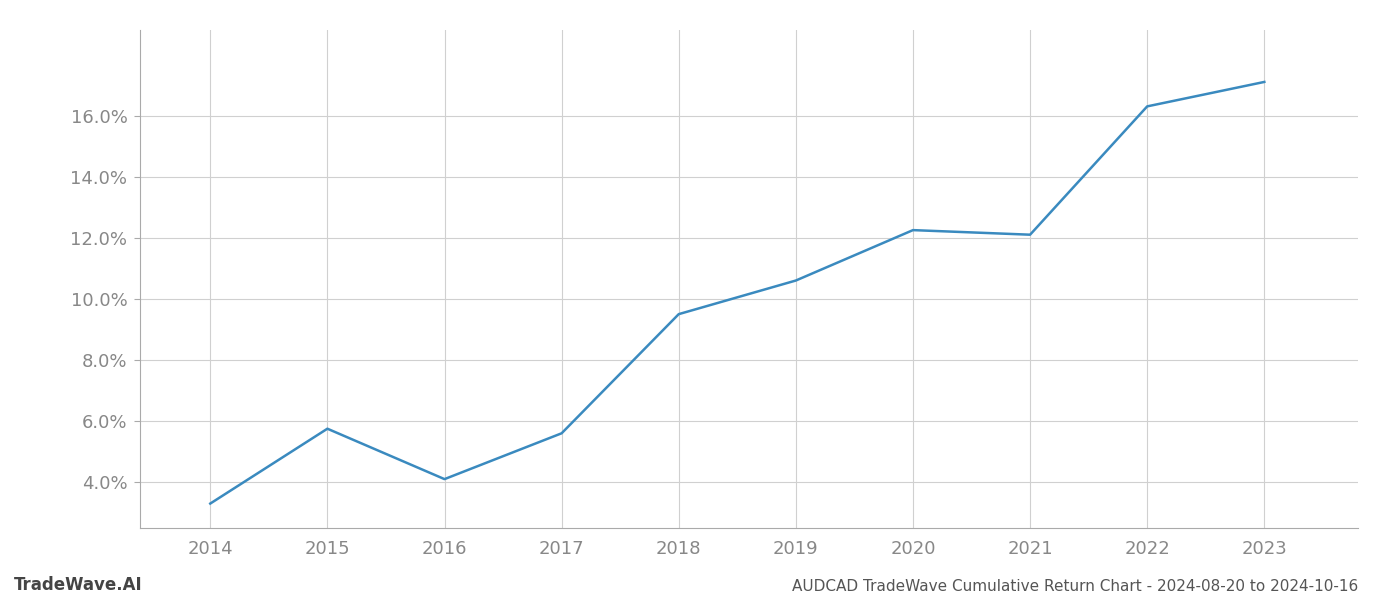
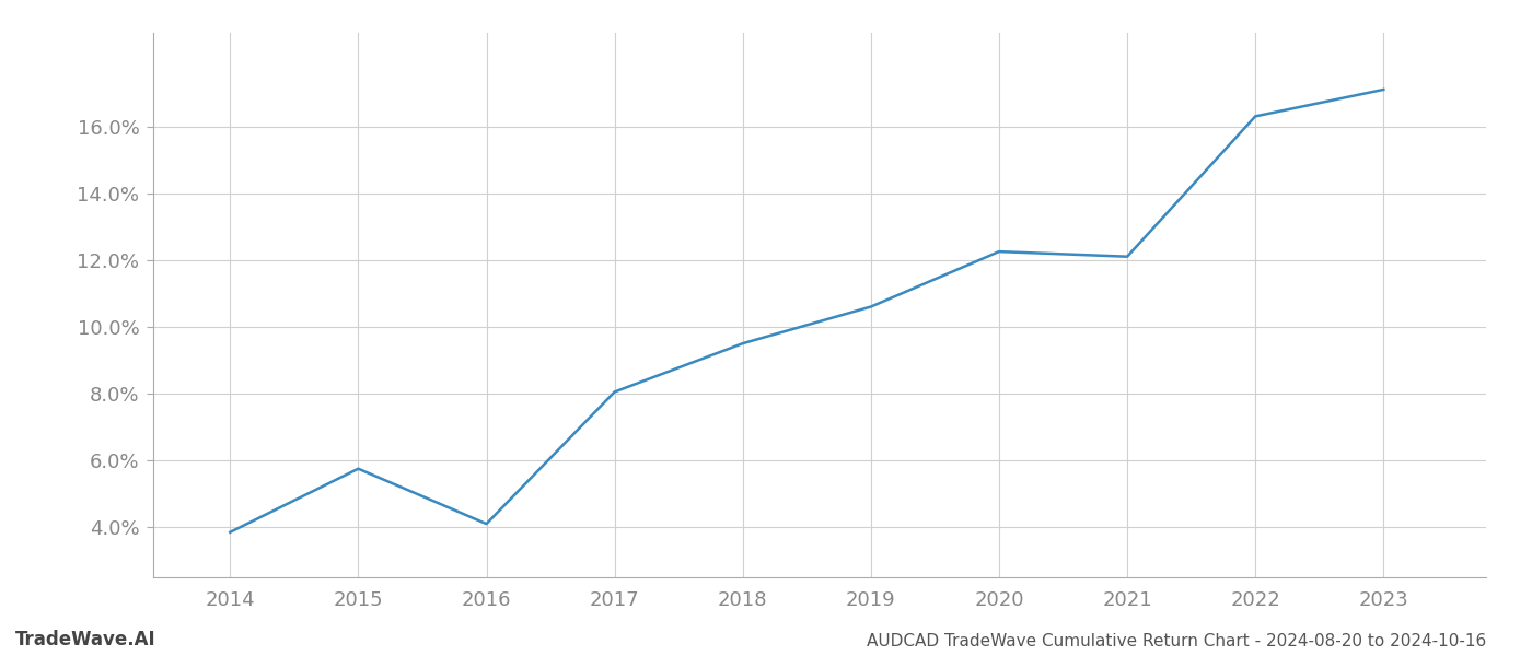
2014: 3.30% -> 3.85%
2017: 5.60% -> 8.05%
